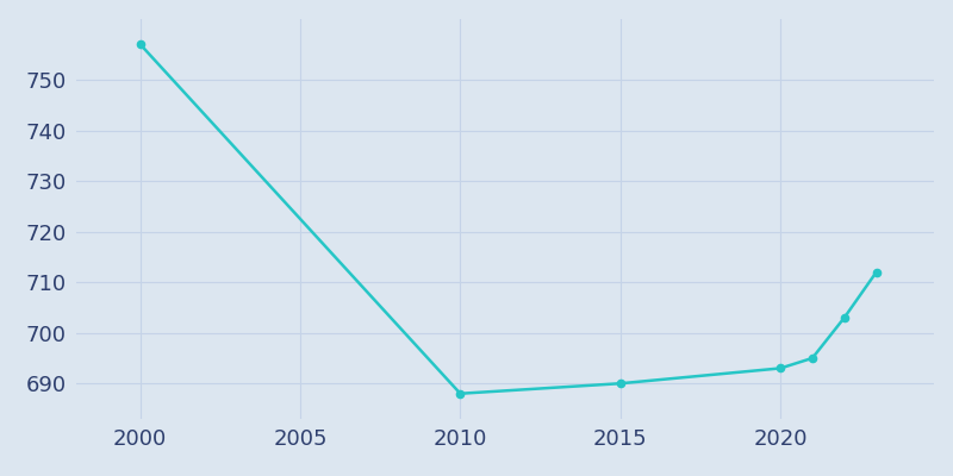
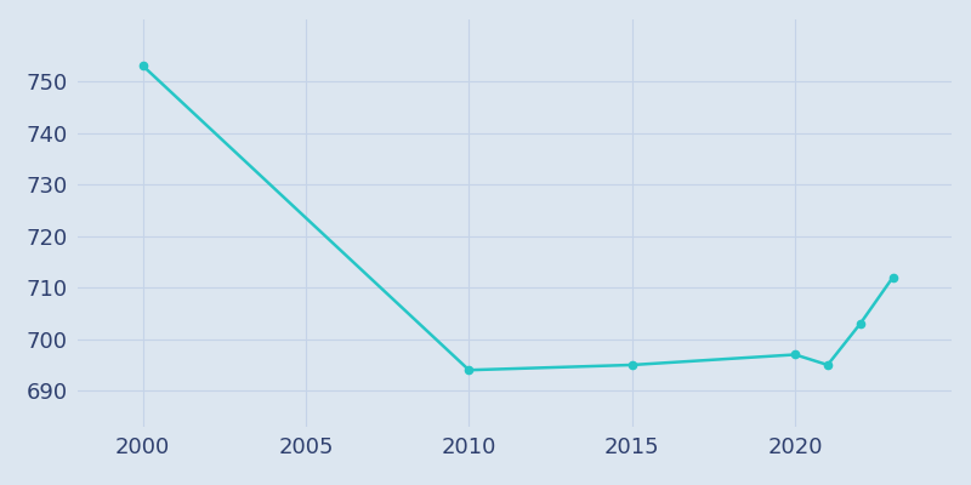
2000: 757 -> 753
2010: 688 -> 694
2015: 690 -> 695
2020: 693 -> 697
